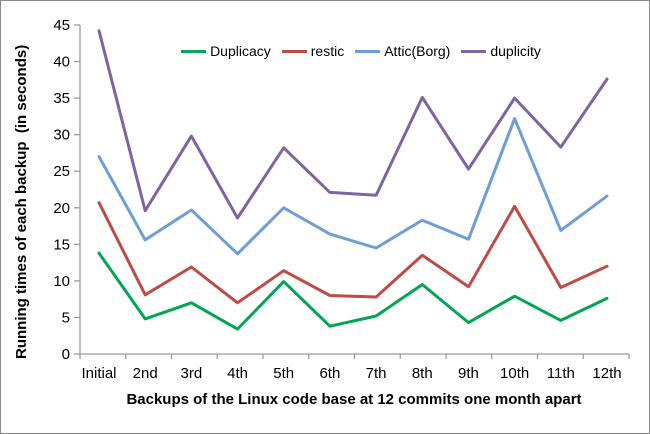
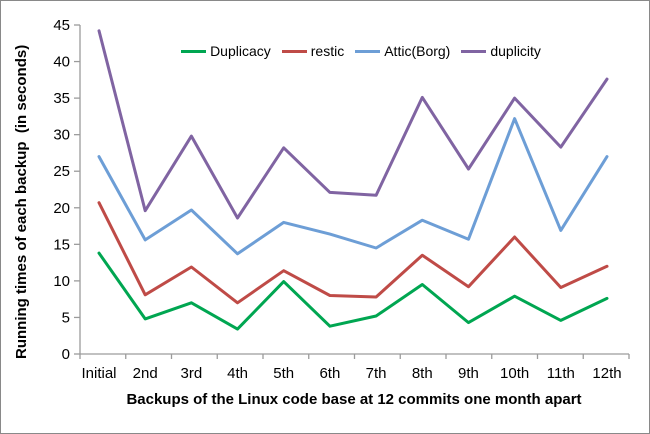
Attic(Borg)/5th: 20 -> 18
restic/10th: 20 -> 16
Attic(Borg)/12th: 22 -> 27
